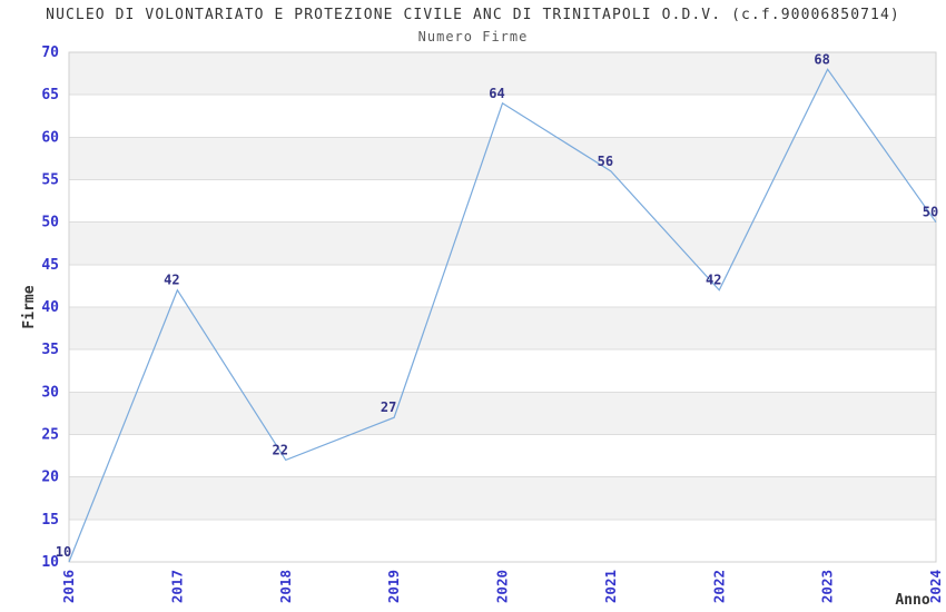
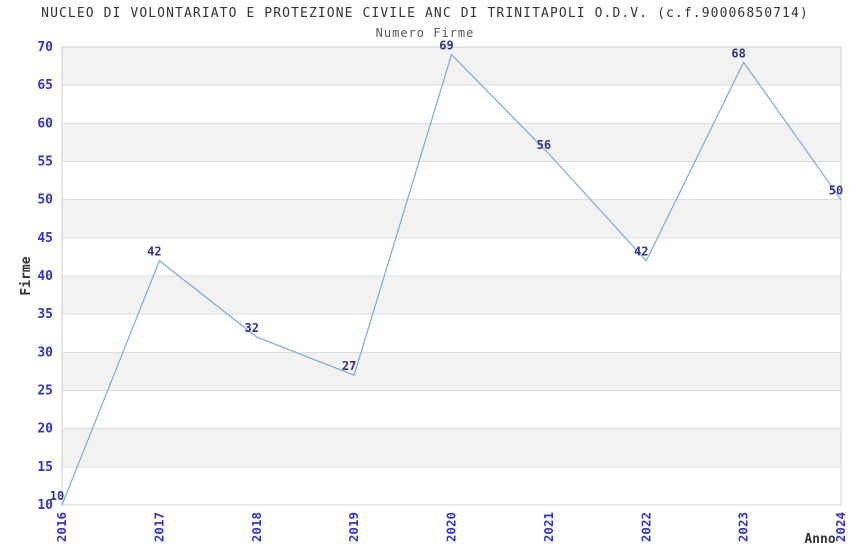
2018: 22 -> 32
2020: 64 -> 69
